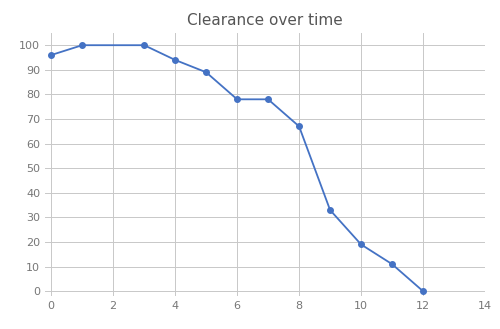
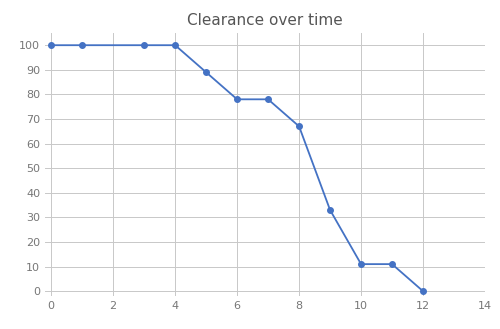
0: 96 -> 100
4: 94 -> 100
10: 19 -> 11
